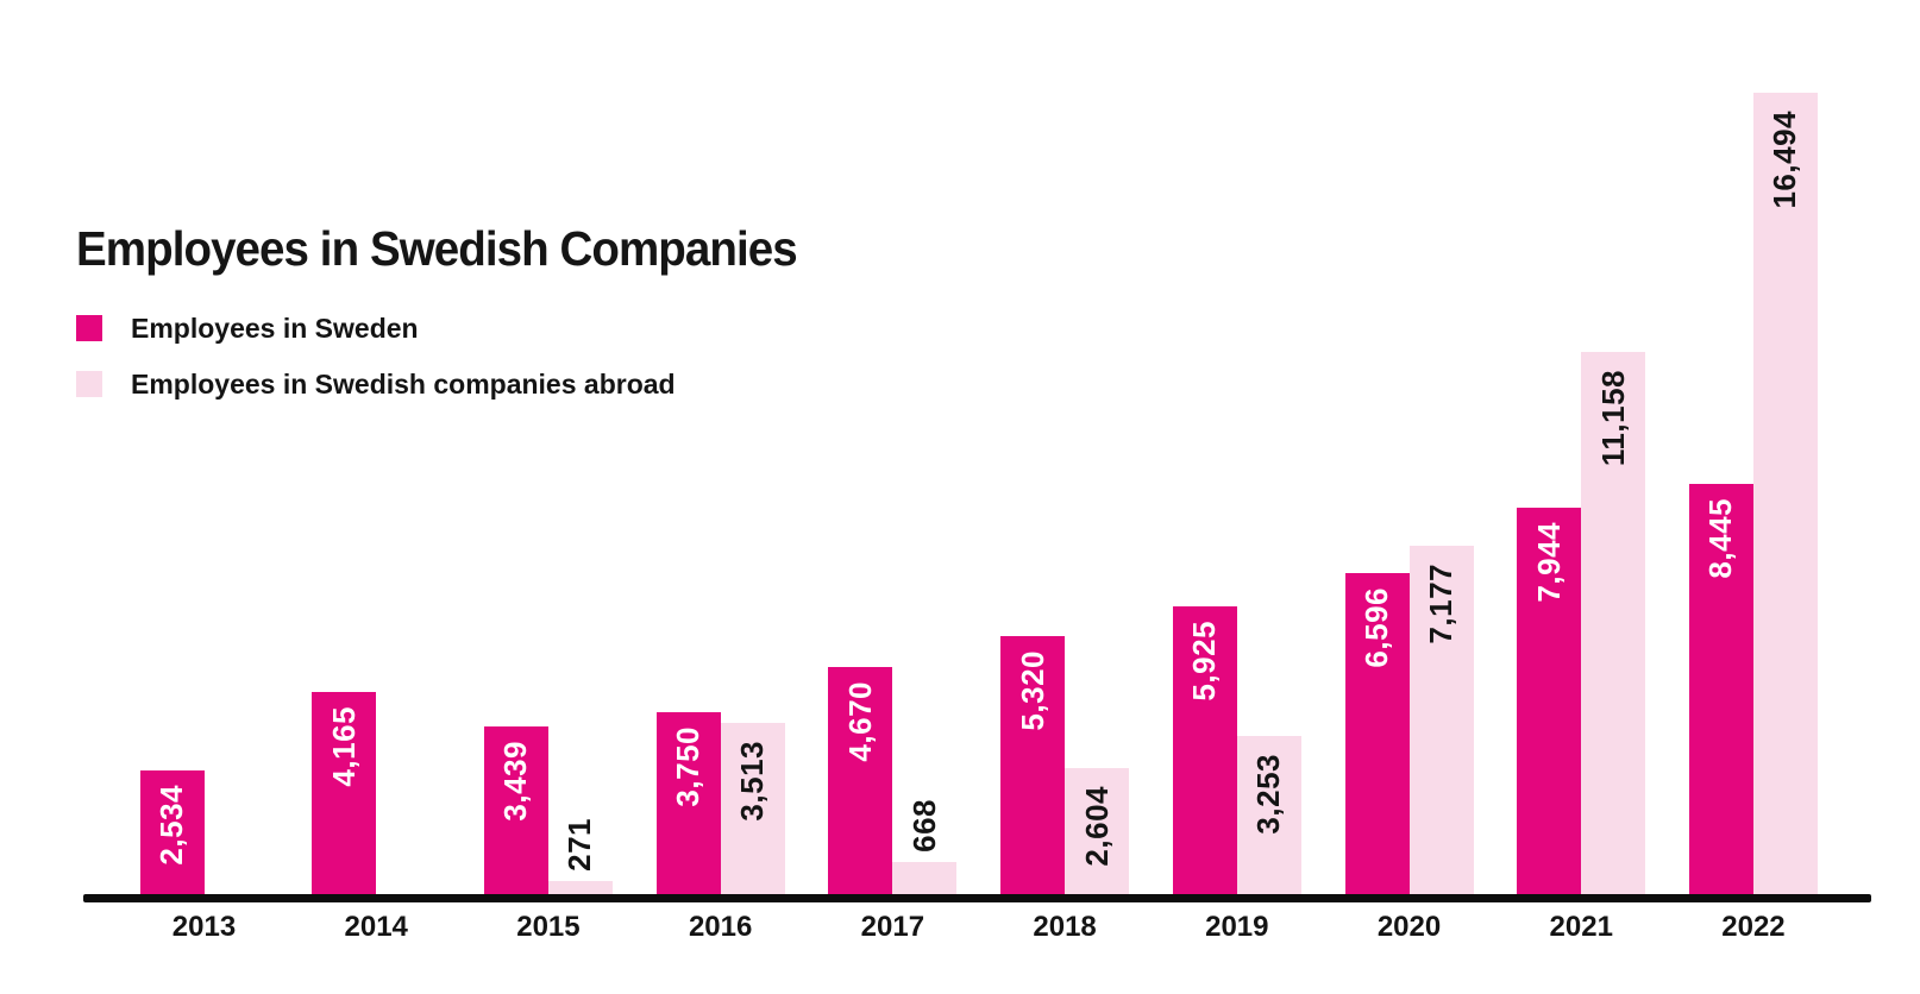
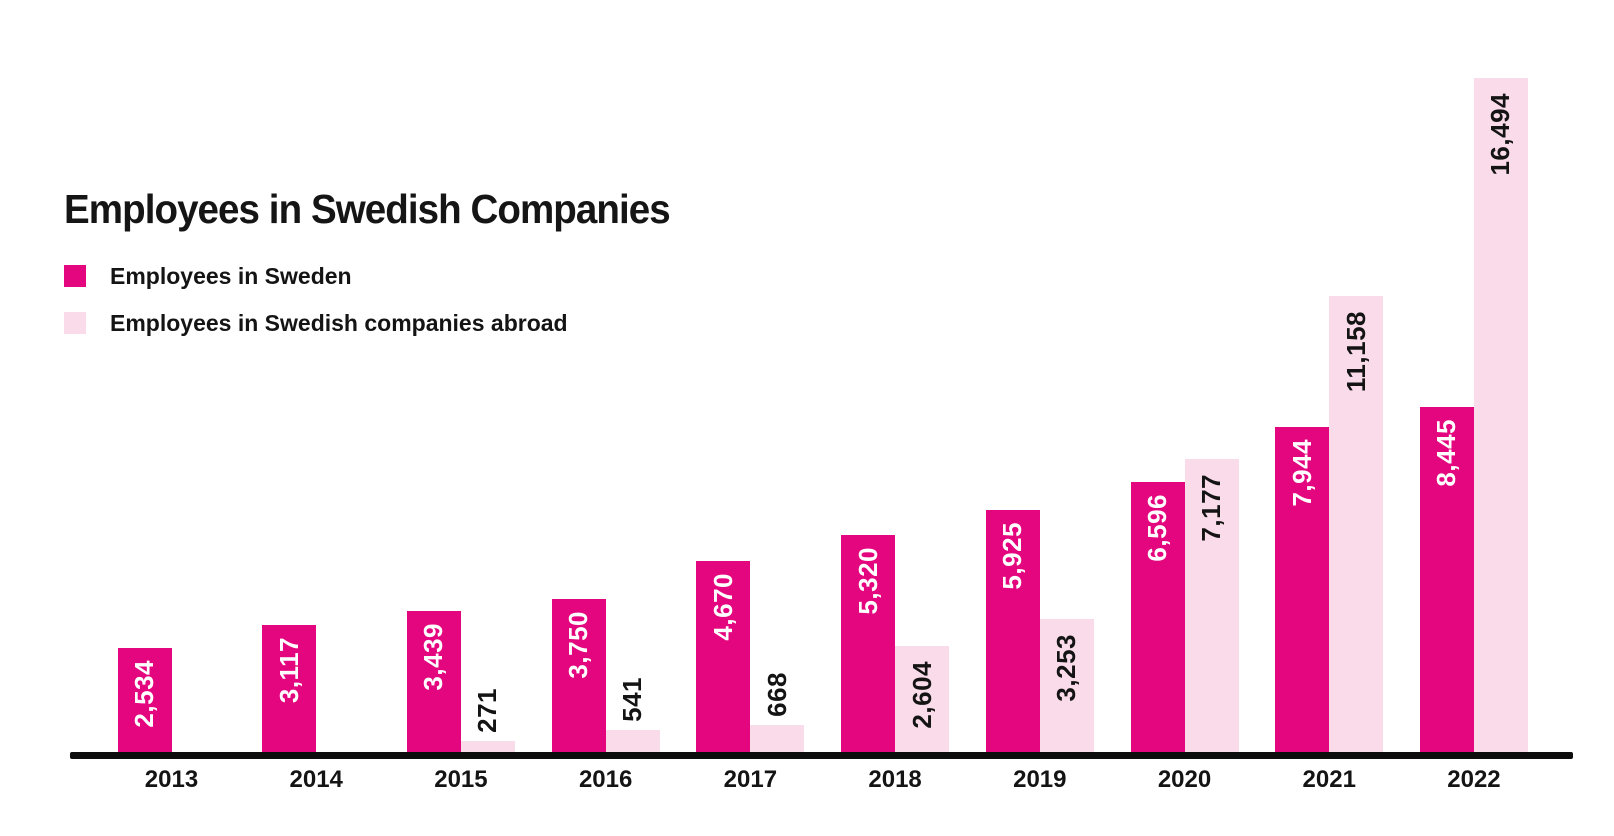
Employees in Sweden/2014: 4,165 -> 3,117
Employees in Swedish companies abroad/2016: 3,513 -> 541
